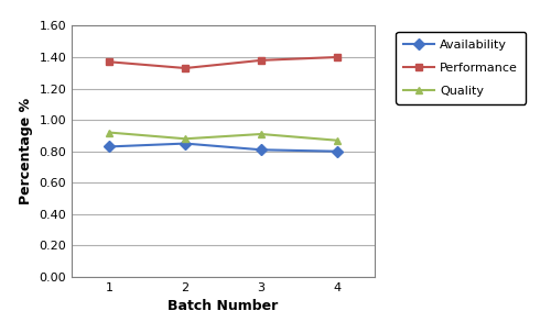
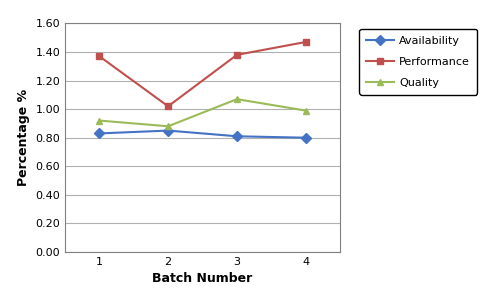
Performance/2: 1.33 -> 1.02
Quality/3: 0.91 -> 1.07
Performance/4: 1.40 -> 1.47
Quality/4: 0.87 -> 0.99
